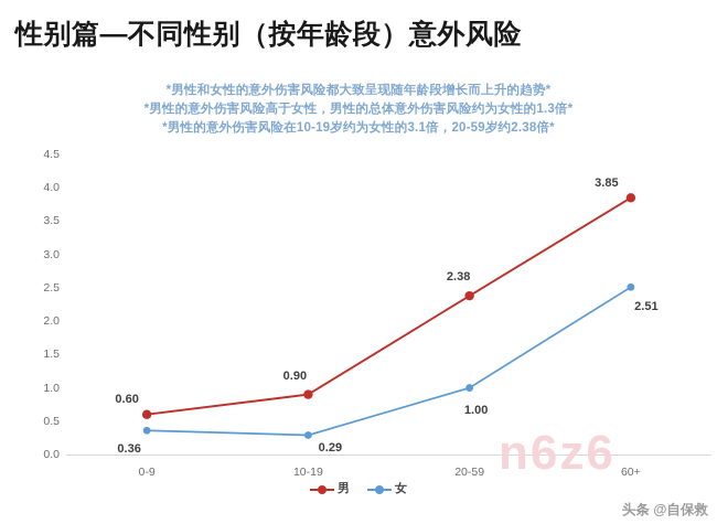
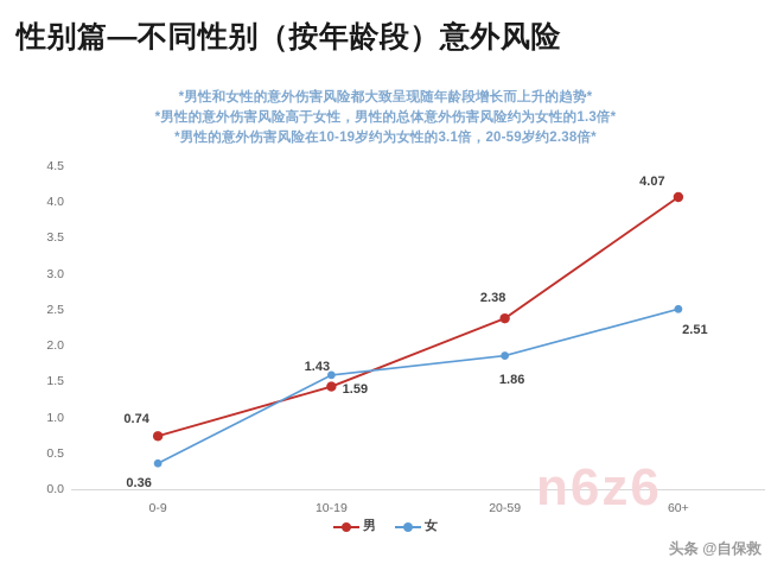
男/0-9: 0.60 -> 0.74
男/10-19: 0.90 -> 1.43
女/10-19: 0.29 -> 1.59
女/20-59: 1.00 -> 1.86
男/60+: 3.85 -> 4.07
